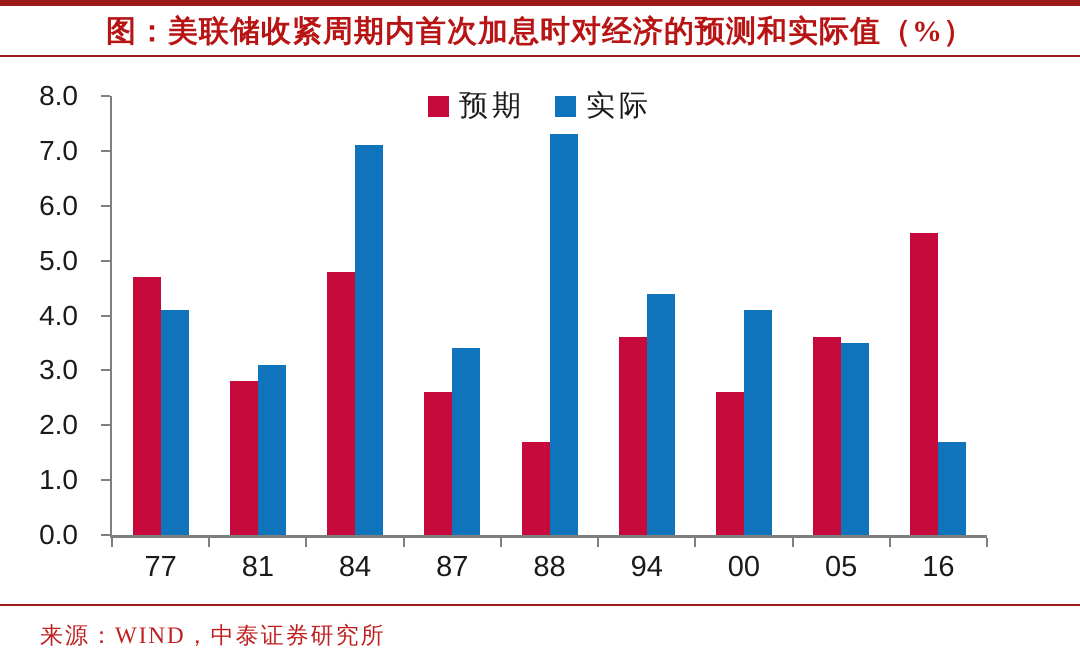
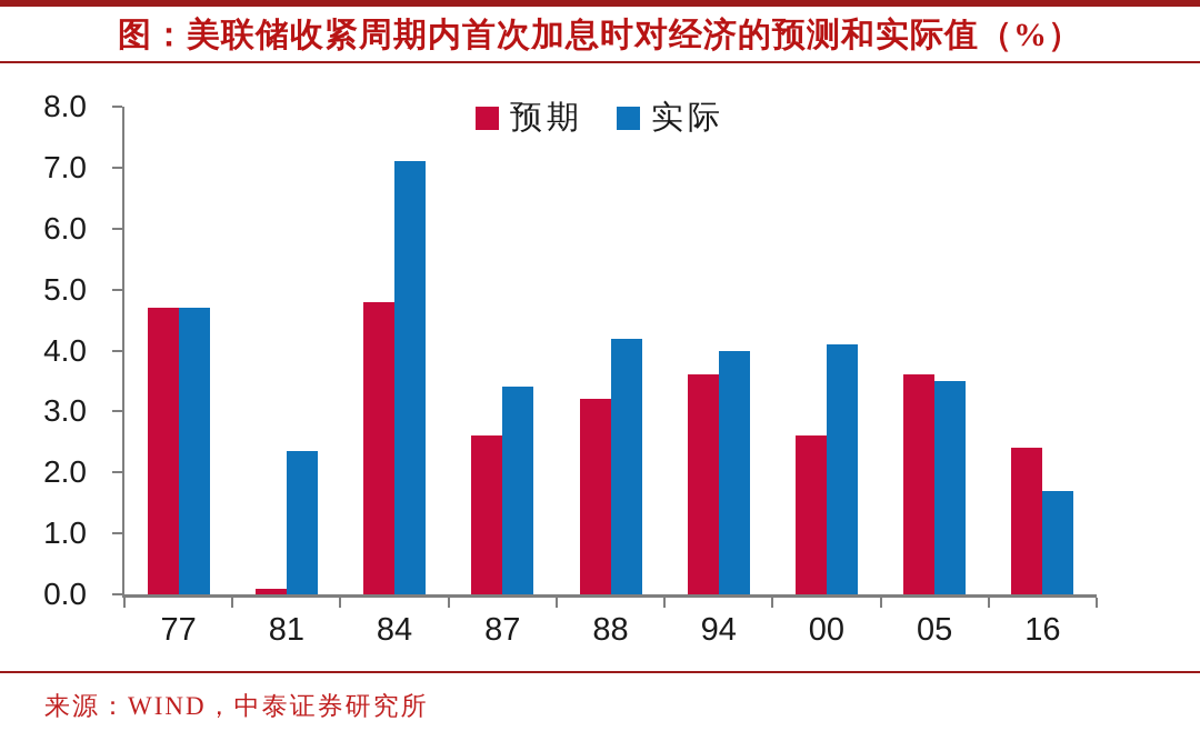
实际/77: 4.1 -> 4.7
预期/81: 2.8 -> 0.1
实际/81: 3.1 -> 2.4
预期/88: 1.7 -> 3.2
实际/88: 7.3 -> 4.2
实际/94: 4.4 -> 4.0
预期/16: 5.5 -> 2.4
